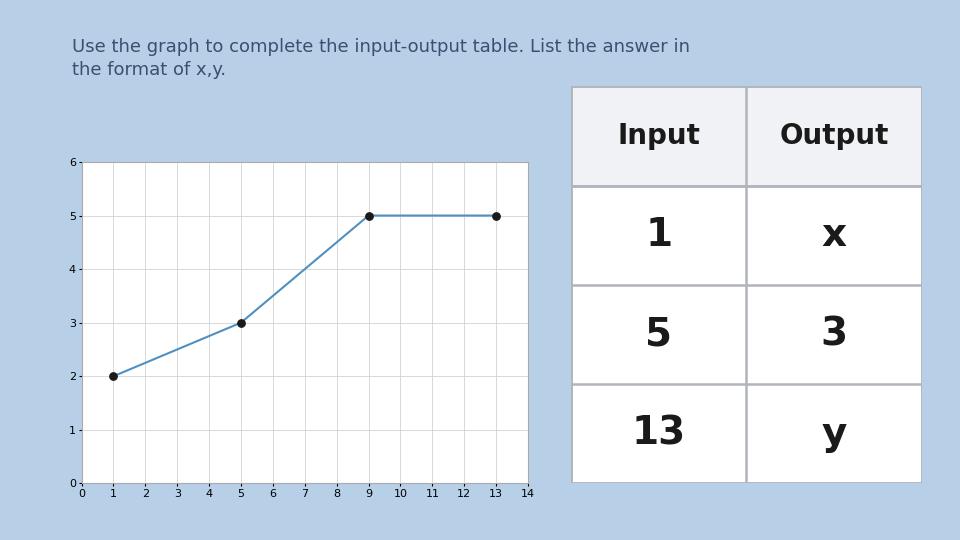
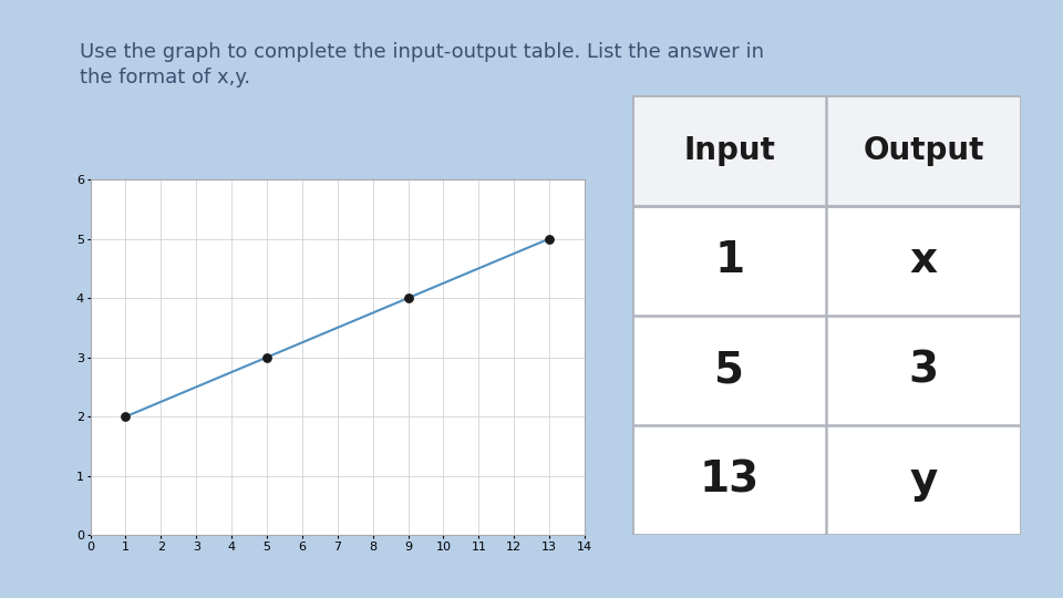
9: 5 -> 4
